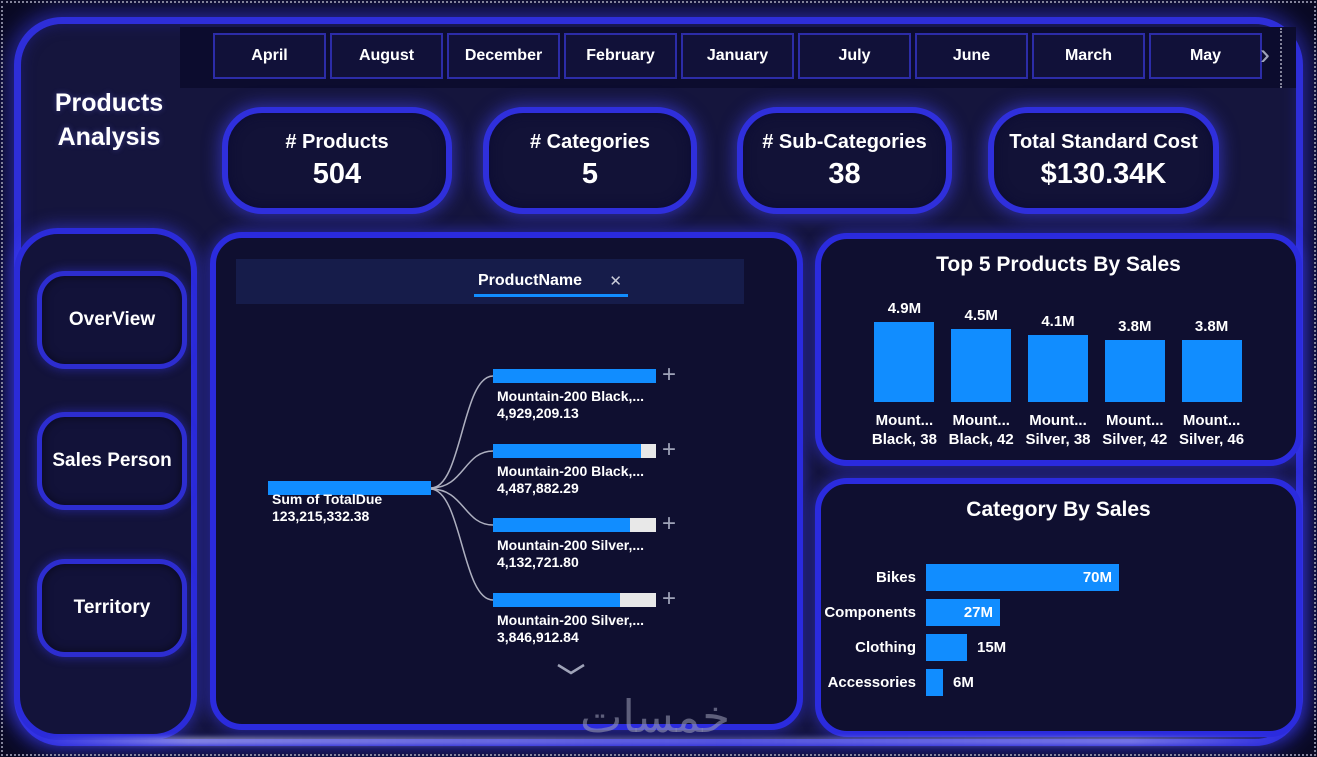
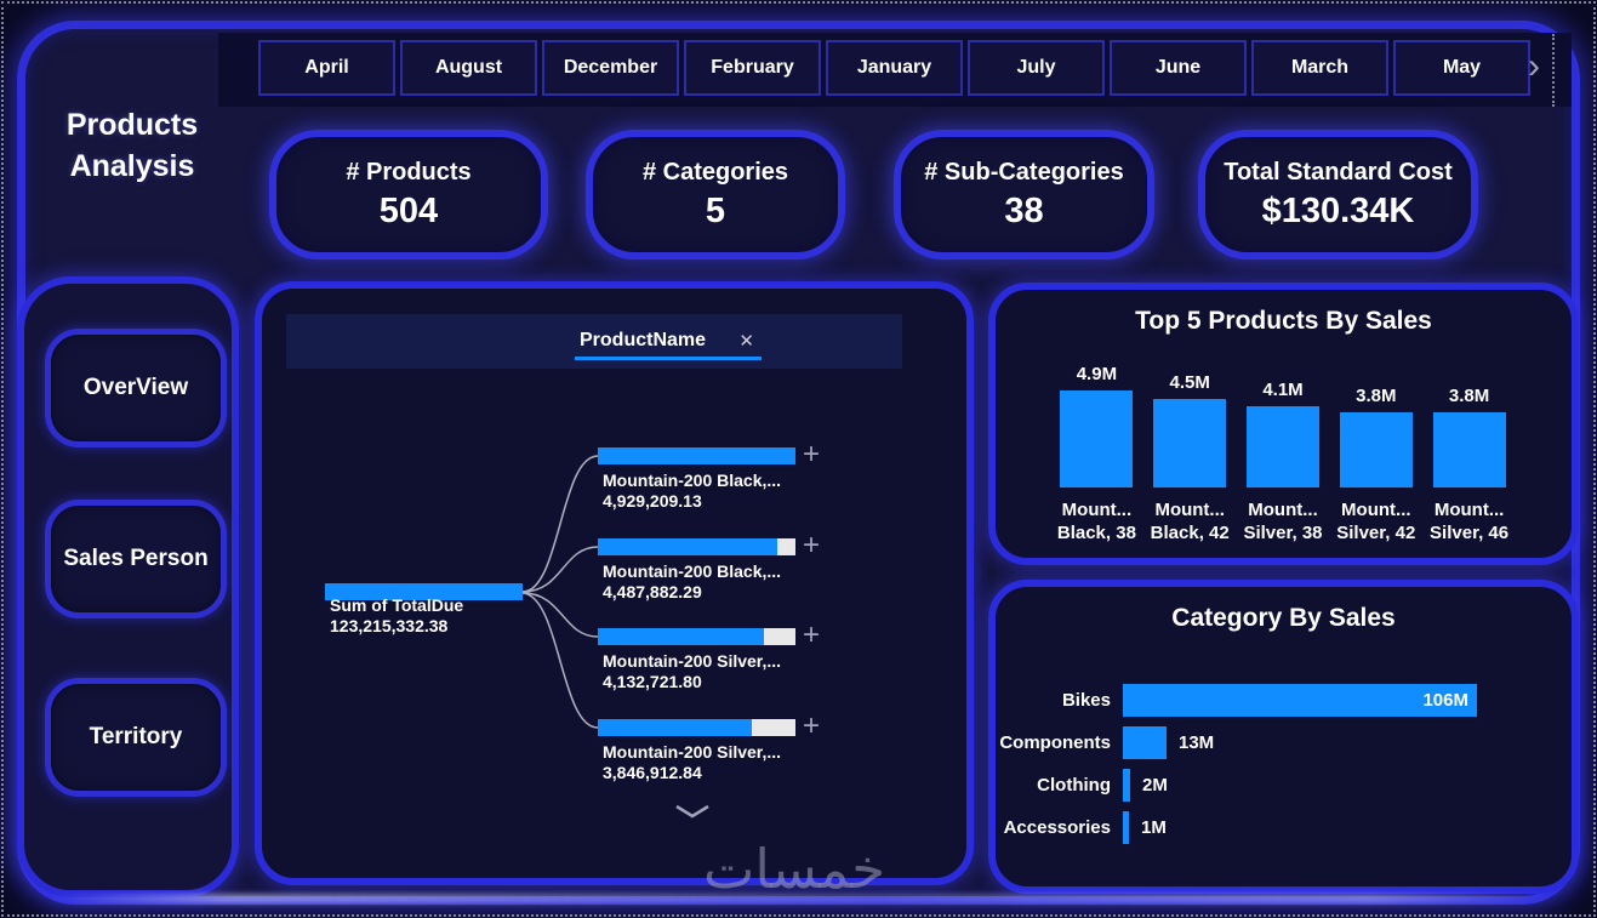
Category By Sales/Bikes: 70M -> 106M
Category By Sales/Components: 27M -> 13M
Category By Sales/Clothing: 15M -> 2M
Category By Sales/Accessories: 6M -> 1M
